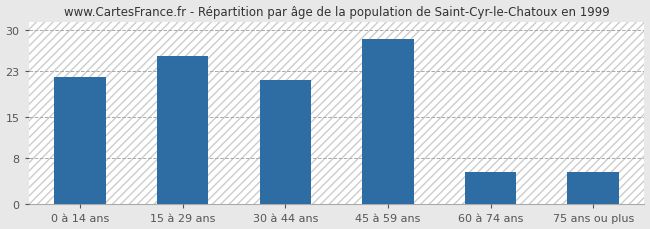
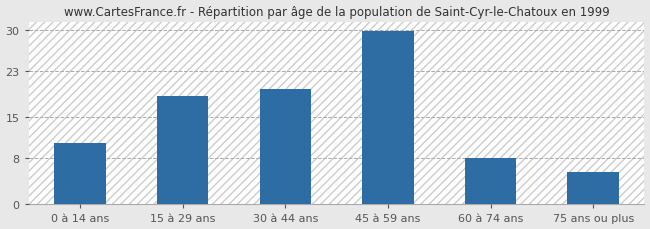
0 à 14 ans: 22.0 -> 10.6
15 à 29 ans: 25.5 -> 18.6
30 à 44 ans: 21.5 -> 19.8
45 à 59 ans: 28.5 -> 29.8
60 à 74 ans: 5.5 -> 8.0
